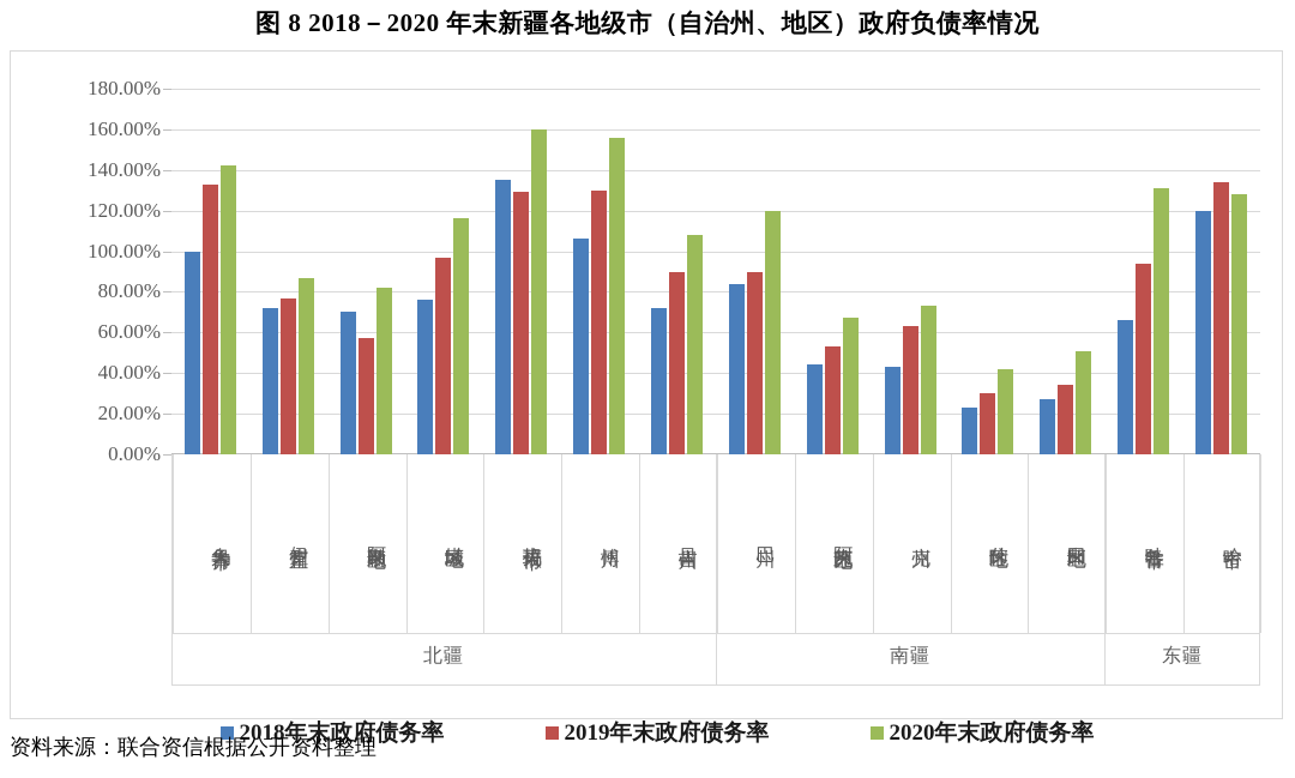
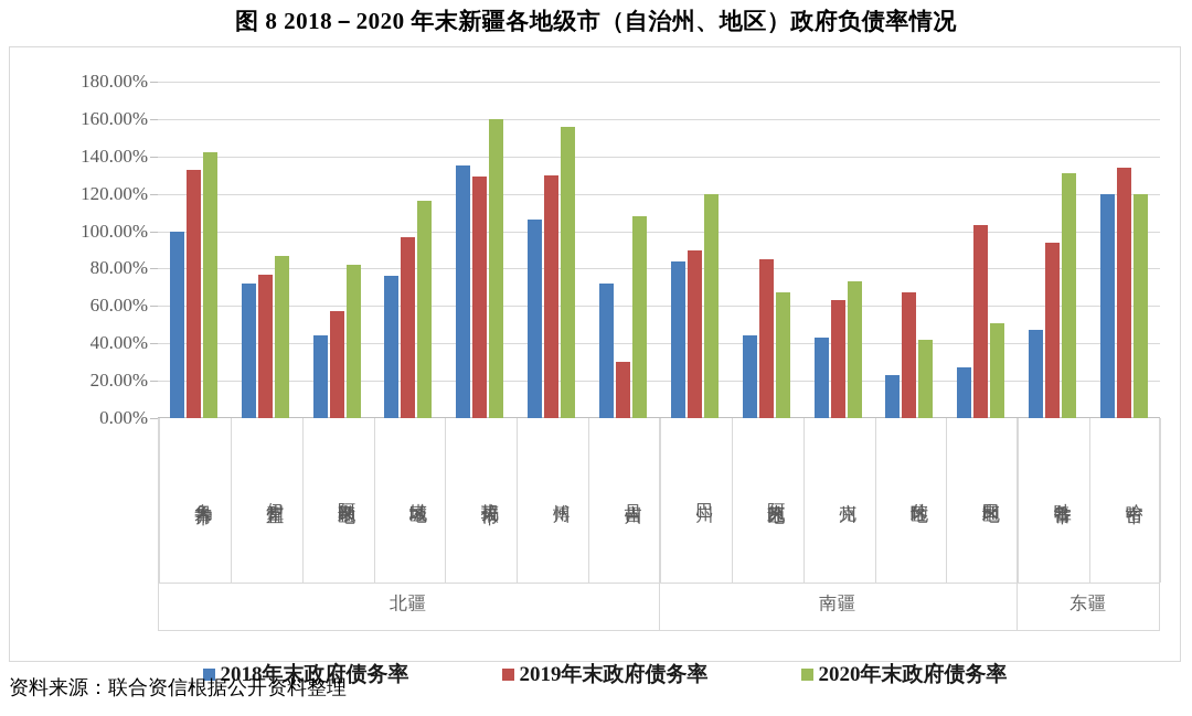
2018年末政府债务率/阿勒泰地区: 70% -> 44%
2019年末政府债务率/昌吉州: 90% -> 30%
2019年末政府债务率/阿克苏地区: 53% -> 85%
2019年末政府债务率/喀什地区: 30% -> 67%
2019年末政府债务率/和田地区: 34% -> 103%
2018年末政府债务率/吐鲁番市: 66% -> 47%
2020年末政府债务率/哈密市: 128% -> 120%
